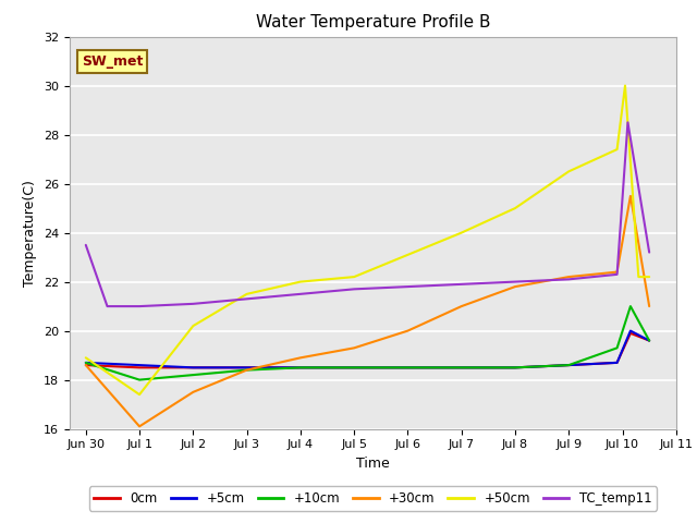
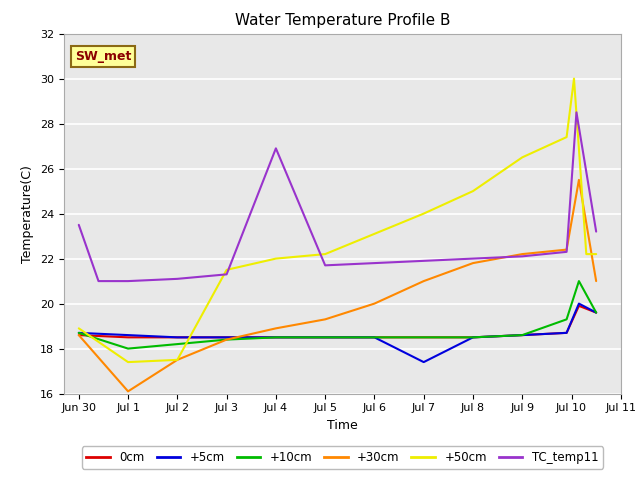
+50cm/Jul 2: 20.2 -> 17.5
TC_temp11/Jul 4: 21.5 -> 26.9
+5cm/Jul 7: 18.5 -> 17.4
